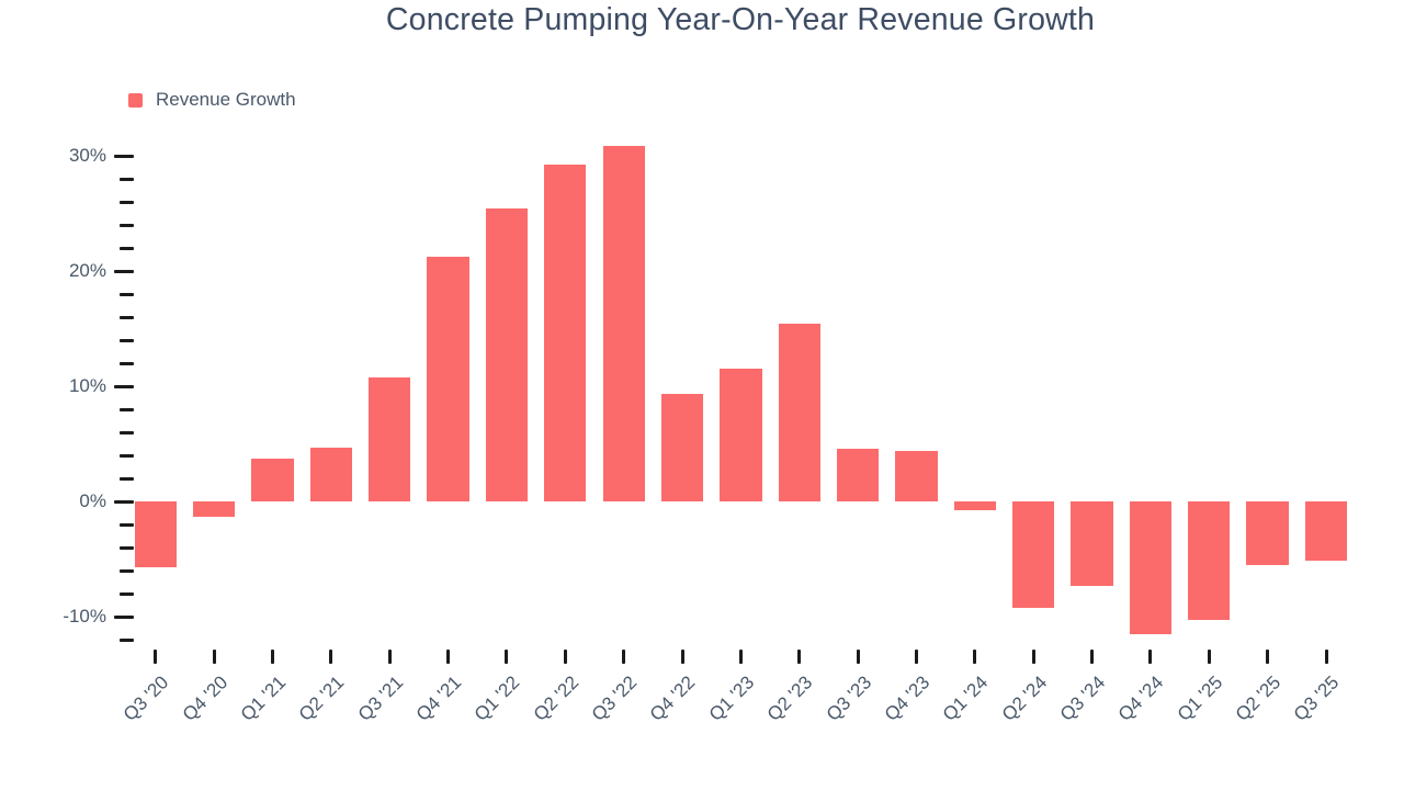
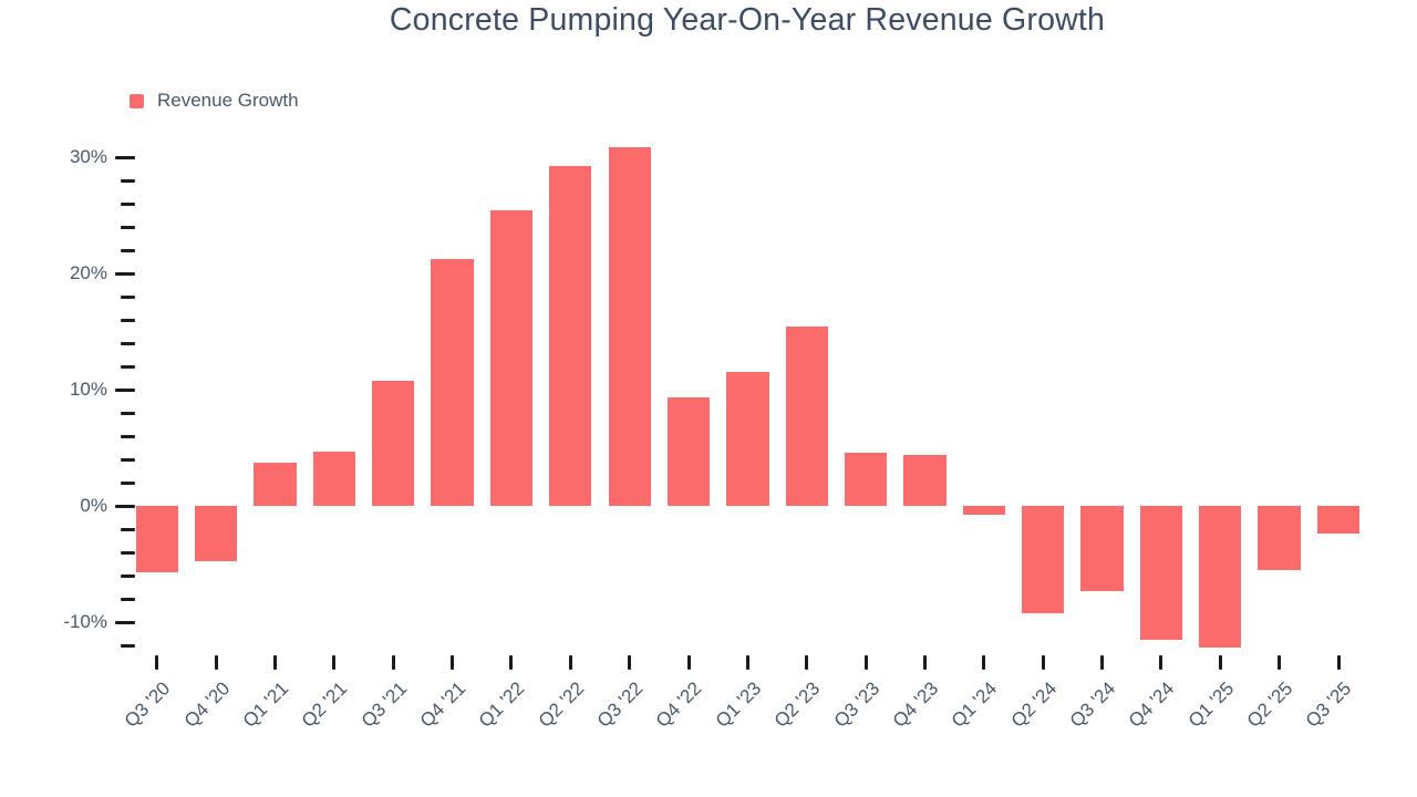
Q4 '20: -1.3% -> -4.7%
Q1 '25: -10.3% -> -12.2%
Q3 '25: -5.1% -> -2.4%
